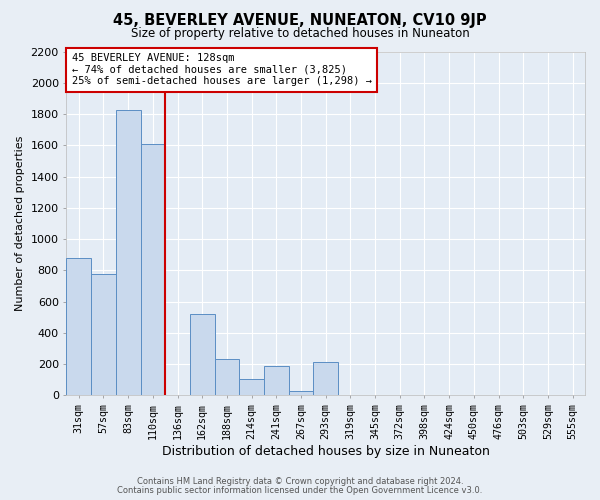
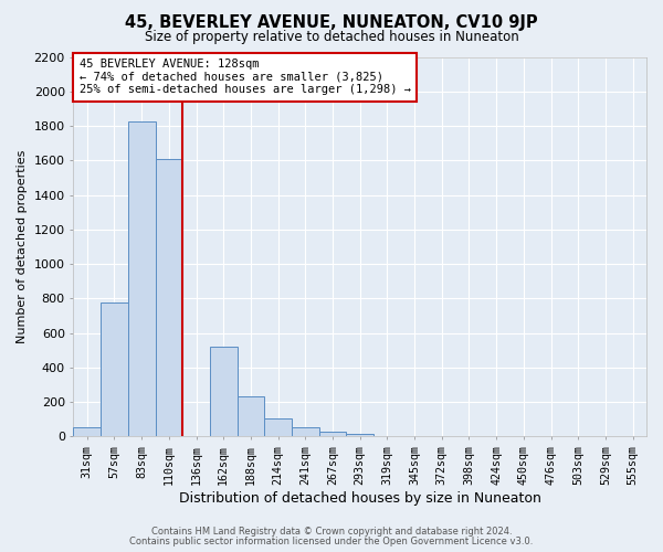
31sqm: 880 -> 50
241sqm: 190 -> 60
293sqm: 210 -> 20
